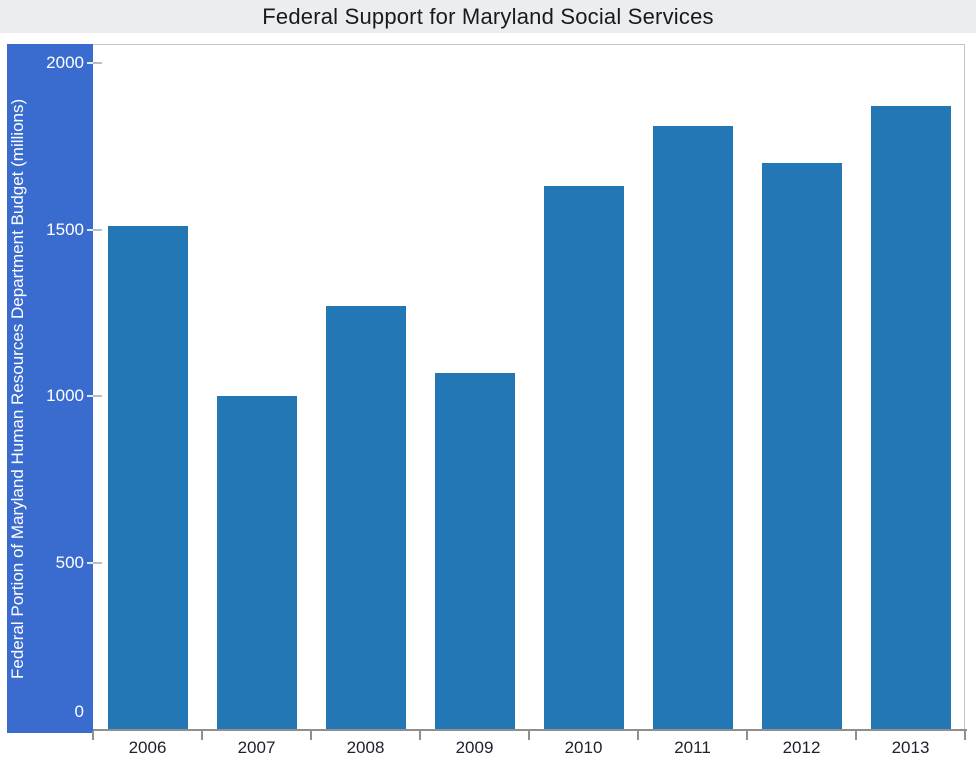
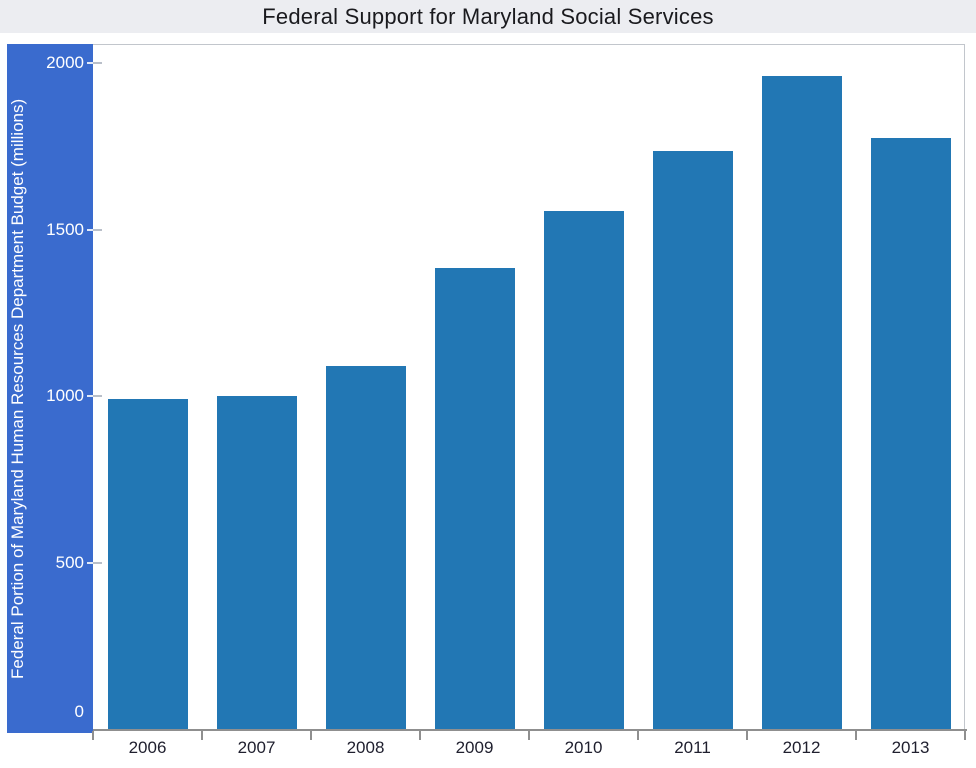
2006: 1510 -> 990
2008: 1270 -> 1090
2009: 1070 -> 1380
2010: 1630 -> 1560
2011: 1810 -> 1740
2012: 1700 -> 1960
2013: 1870 -> 1780
